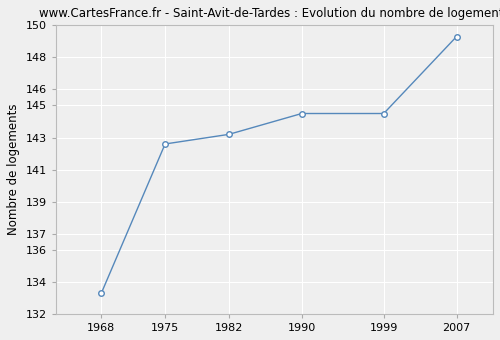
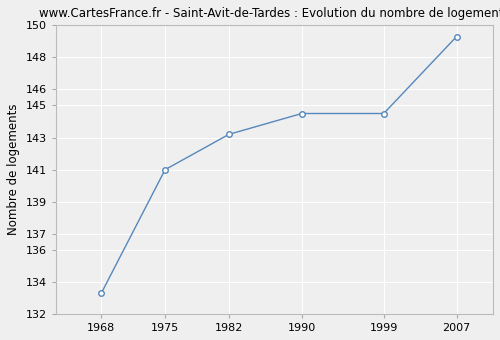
1975: 142.6 -> 141.0
